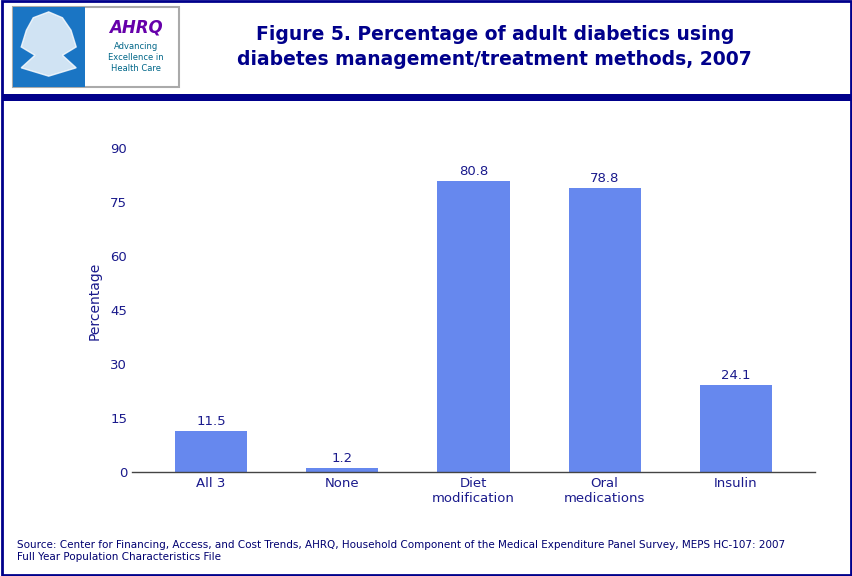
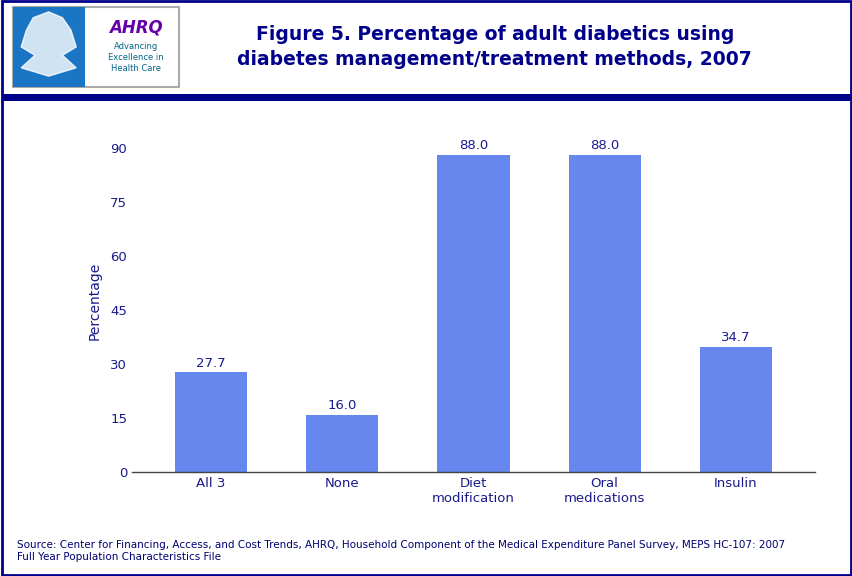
All 3: 11.5 -> 27.7
None: 1.2 -> 16.0
Diet modification: 80.8 -> 88.0
Oral medications: 78.8 -> 88.0
Insulin: 24.1 -> 34.7
